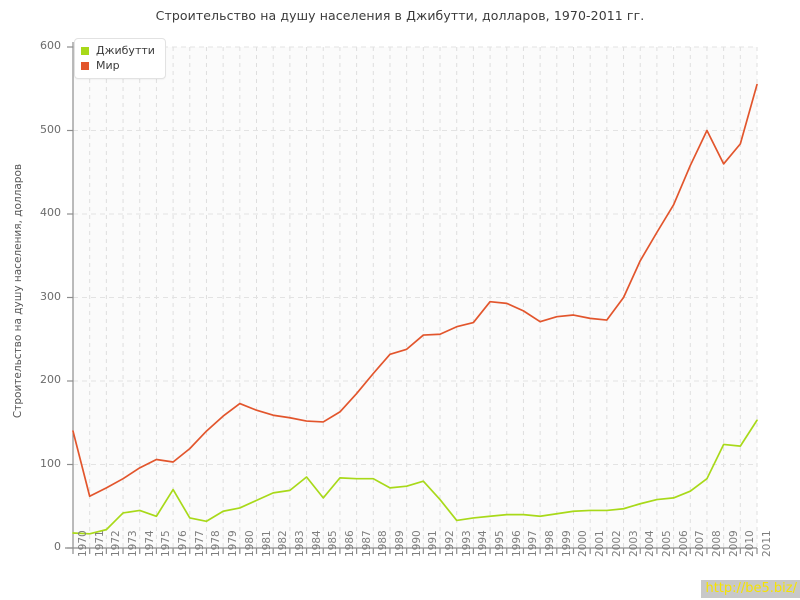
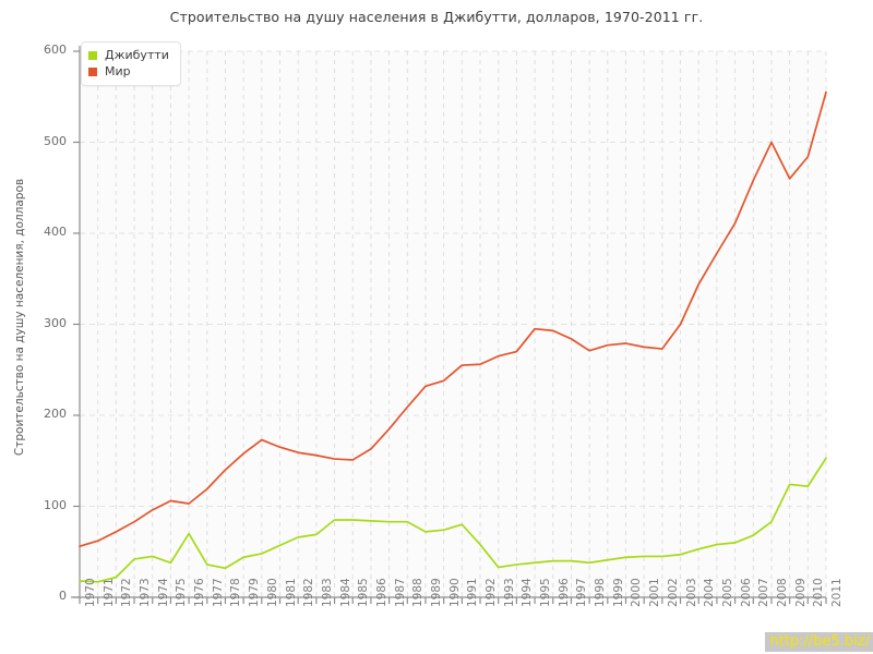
Мир/1970: 140 -> 60
Джибутти/1985: 60 -> 80
